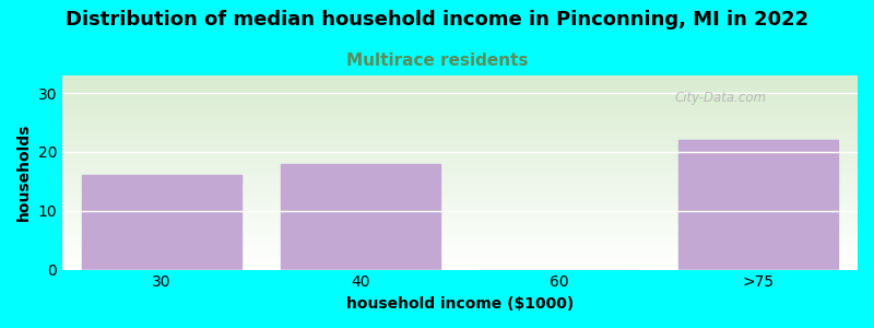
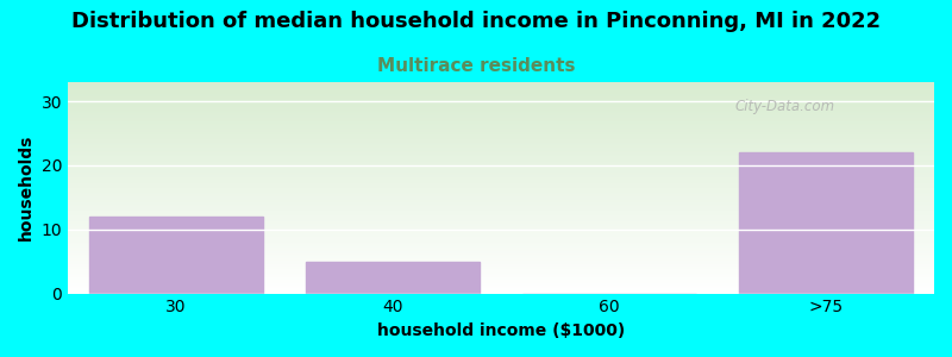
30: 16 -> 12
40: 18 -> 5
